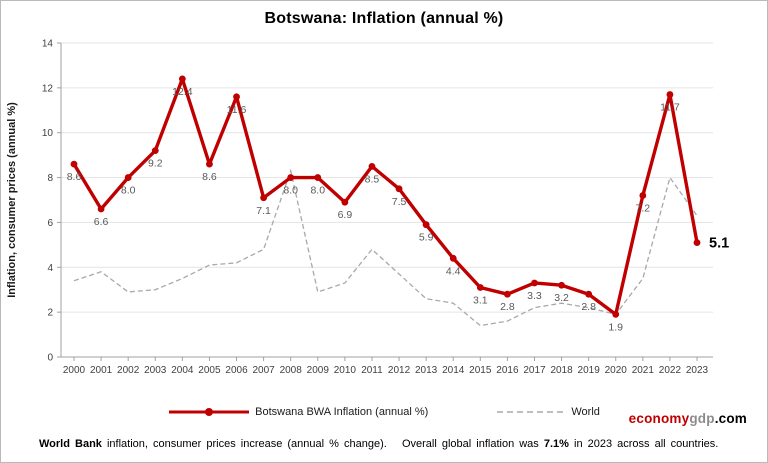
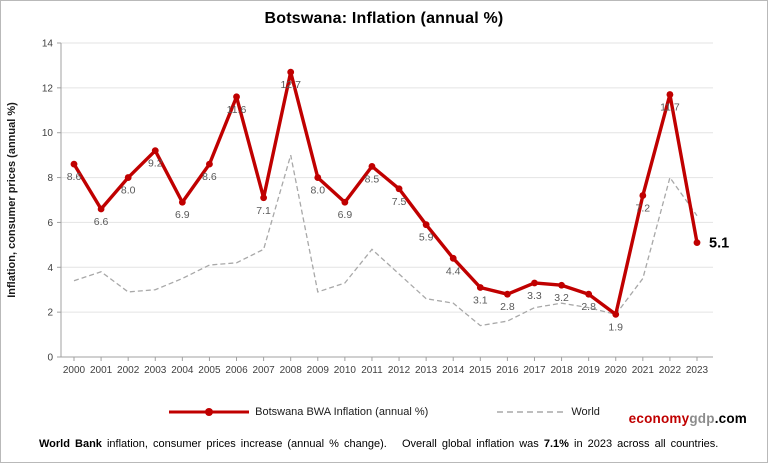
Botswana BWA Inflation (annual %)/2004: 12.4 -> 6.9
Botswana BWA Inflation (annual %)/2008: 8.0 -> 12.7
World/2008: 8.3 -> 9.0
